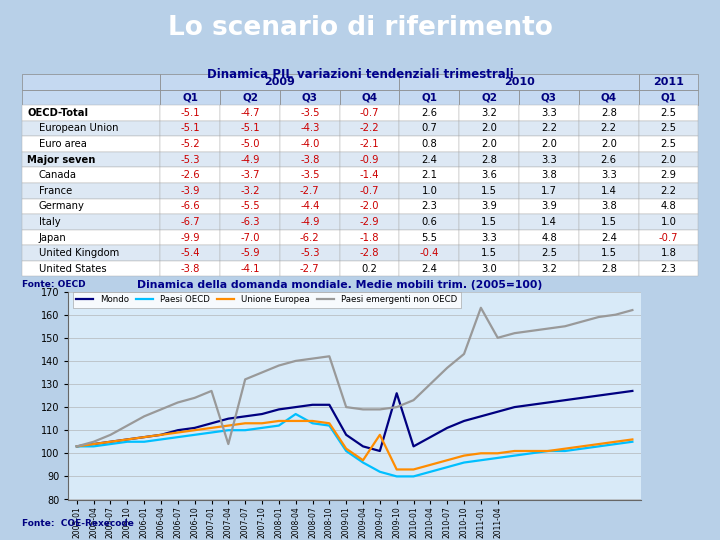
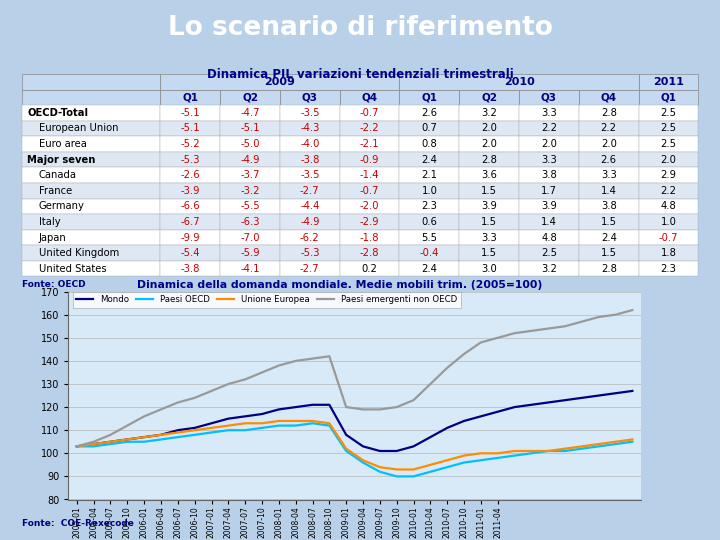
Paesi emergenti non OECD/2007-04: 104 -> 130
Paesi OECD/2008-04: 117 -> 112
Unione Europea/2009-07: 108 -> 94
Mondo/2009-10: 126 -> 101
Paesi emergenti non OECD/2011-01: 163 -> 148
